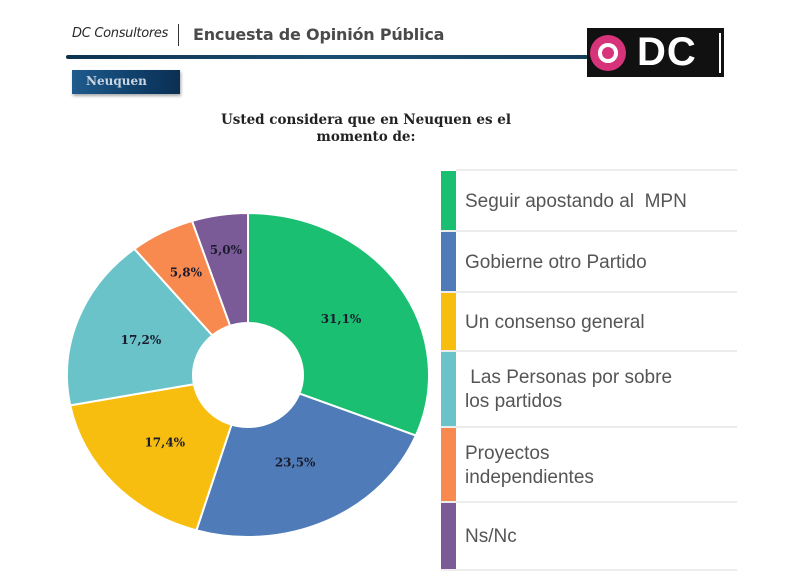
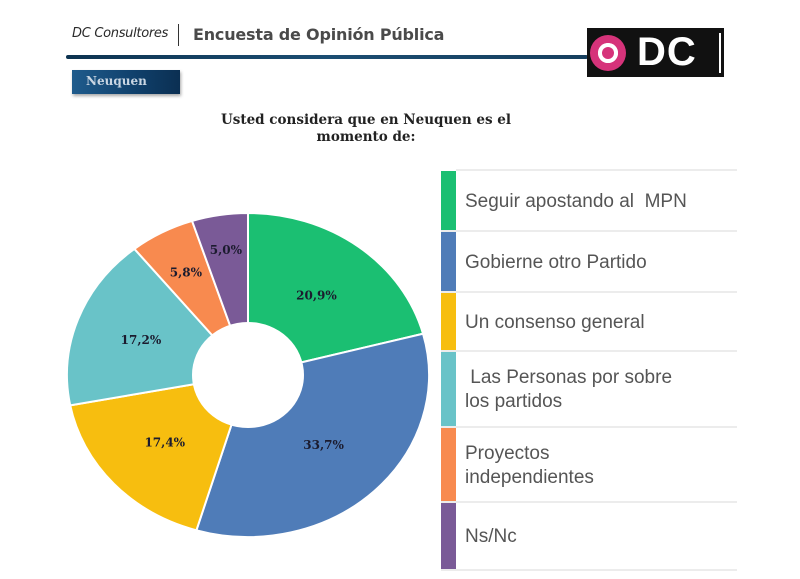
Seguir apostando al MPN: 31,1% -> 20,9%
Gobierne otro Partido: 23,5% -> 33,7%
